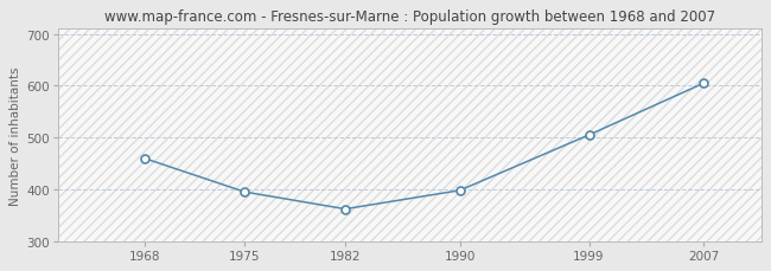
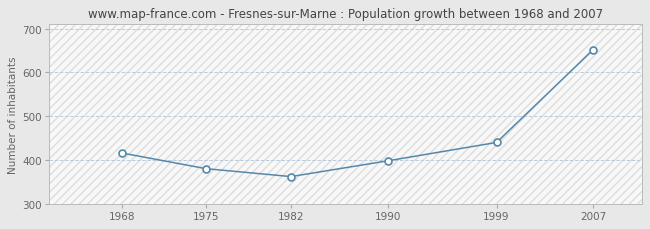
1968: 460 -> 416
1975: 395 -> 380
1999: 505 -> 440
2007: 605 -> 652
